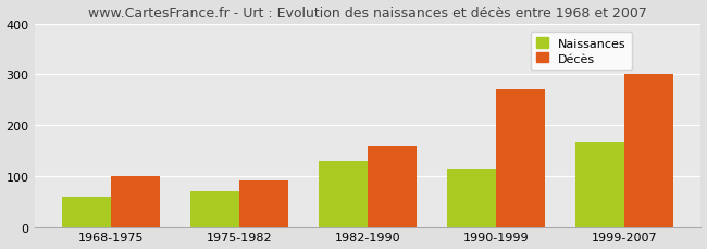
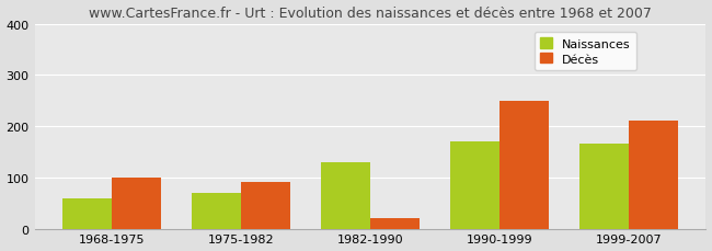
Décès/1982-1990: 160 -> 20
Naissances/1990-1999: 115 -> 170
Décès/1990-1999: 270 -> 250
Décès/1999-2007: 300 -> 210
